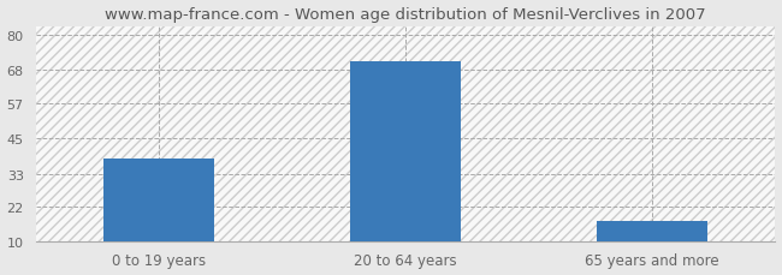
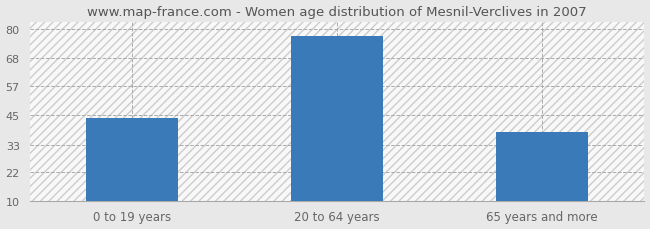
0 to 19 years: 38 -> 44
20 to 64 years: 71 -> 77
65 years and more: 17 -> 38
